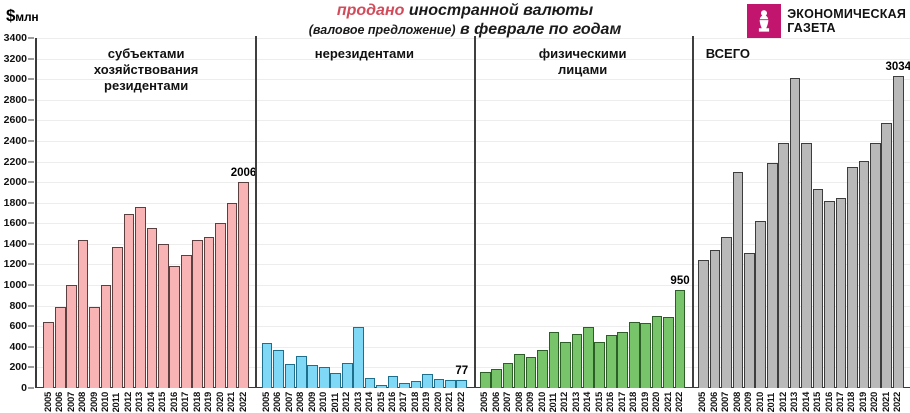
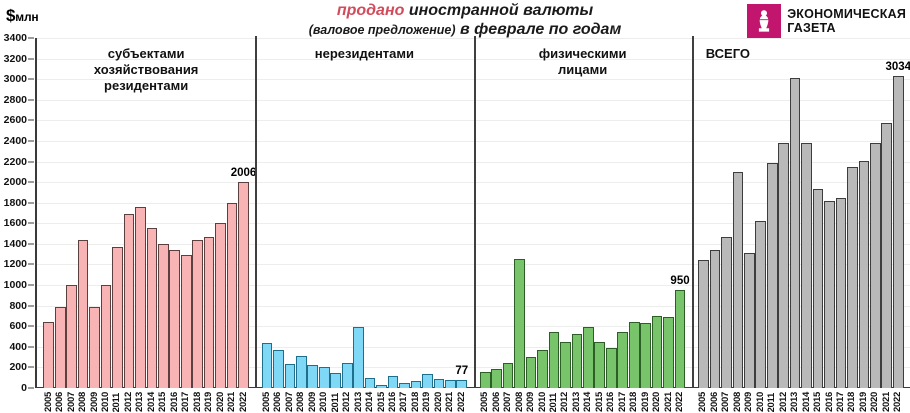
физическими лицами/2008: 330 -> 1250
субъектами хозяйствования резидентами/2016: 1190 -> 1340
физическими лицами/2016: 520 -> 390
